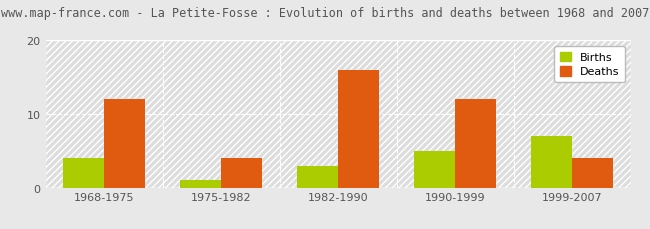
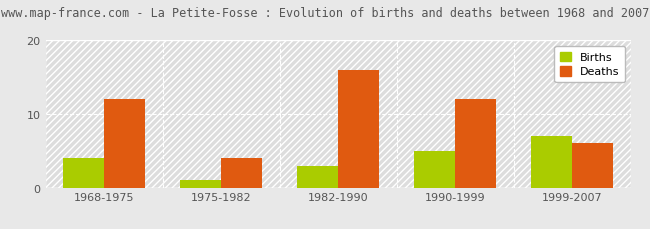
Deaths/1999-2007: 4 -> 6
